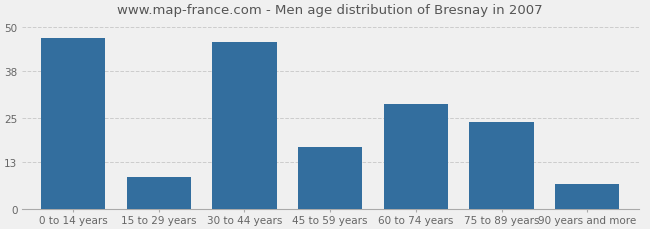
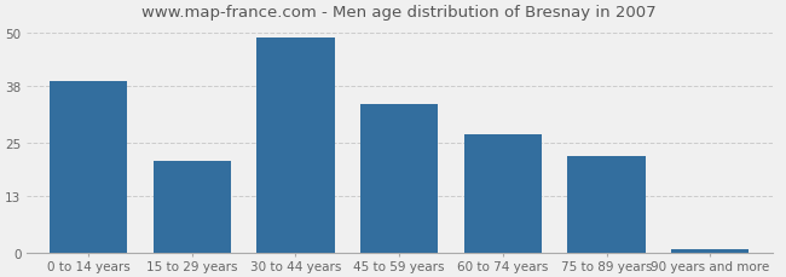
0 to 14 years: 47 -> 39
15 to 29 years: 9 -> 21
30 to 44 years: 46 -> 49
45 to 59 years: 17 -> 34
60 to 74 years: 29 -> 27
75 to 89 years: 24 -> 22
90 years and more: 7 -> 1
